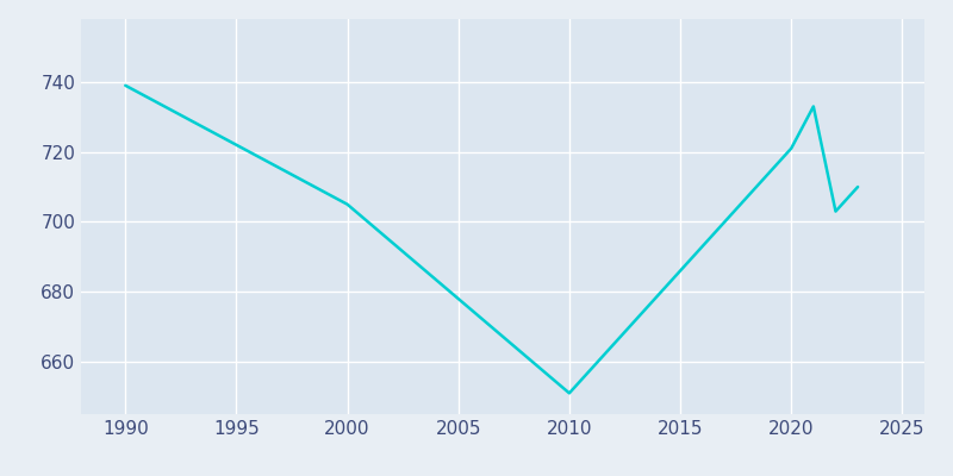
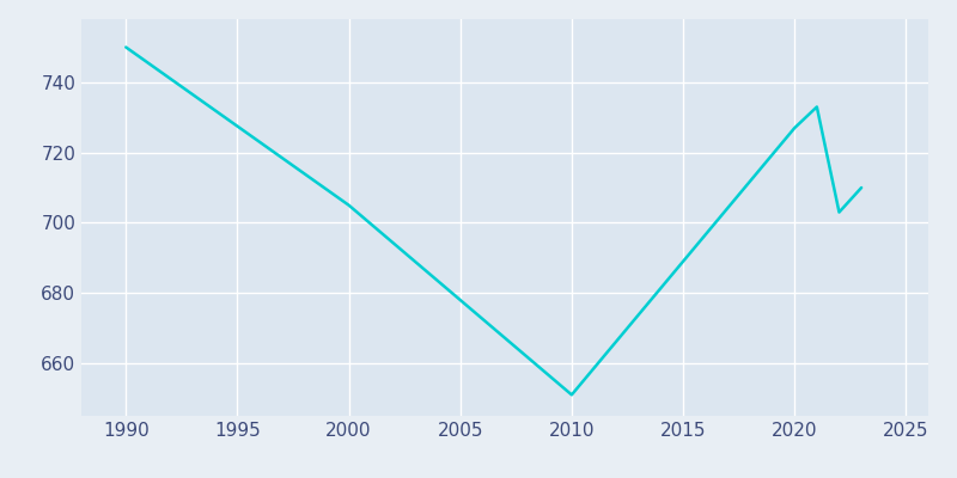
1990: 739 -> 750
2020: 721 -> 727
